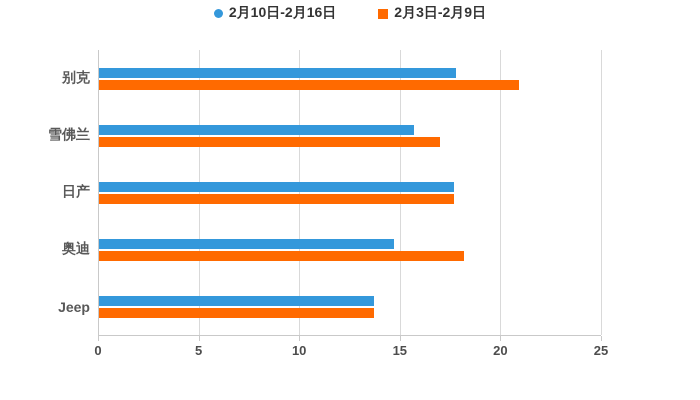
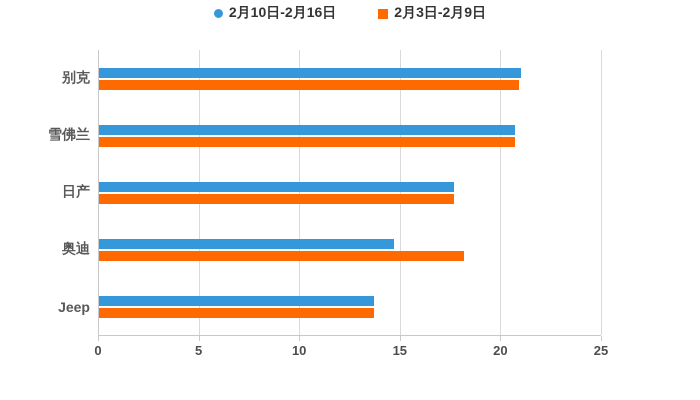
2月10日-2月16日/别克: 17.8 -> 21.0
2月10日-2月16日/雪佛兰: 15.7 -> 20.7
2月3日-2月9日/雪佛兰: 17.0 -> 20.7
